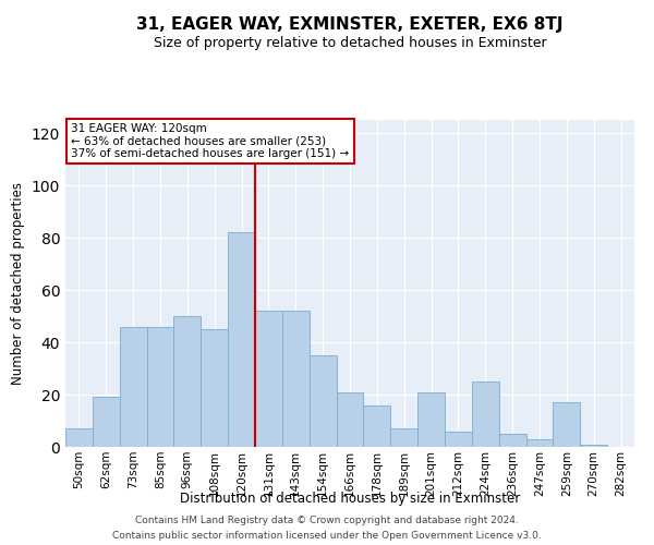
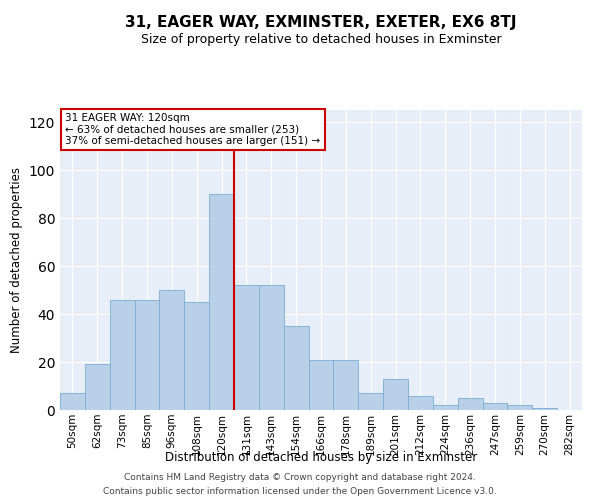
120sqm: 82 -> 90
178sqm: 16 -> 21
201sqm: 21 -> 13
224sqm: 25 -> 2
259sqm: 17 -> 2
